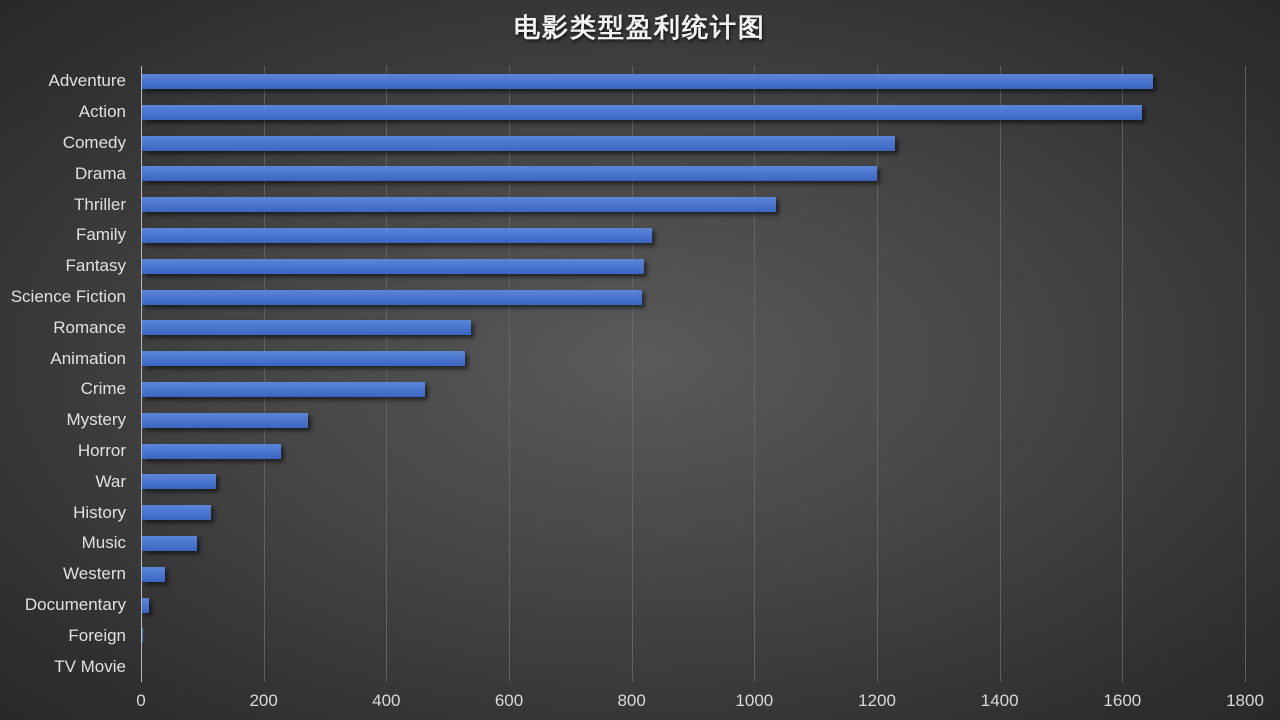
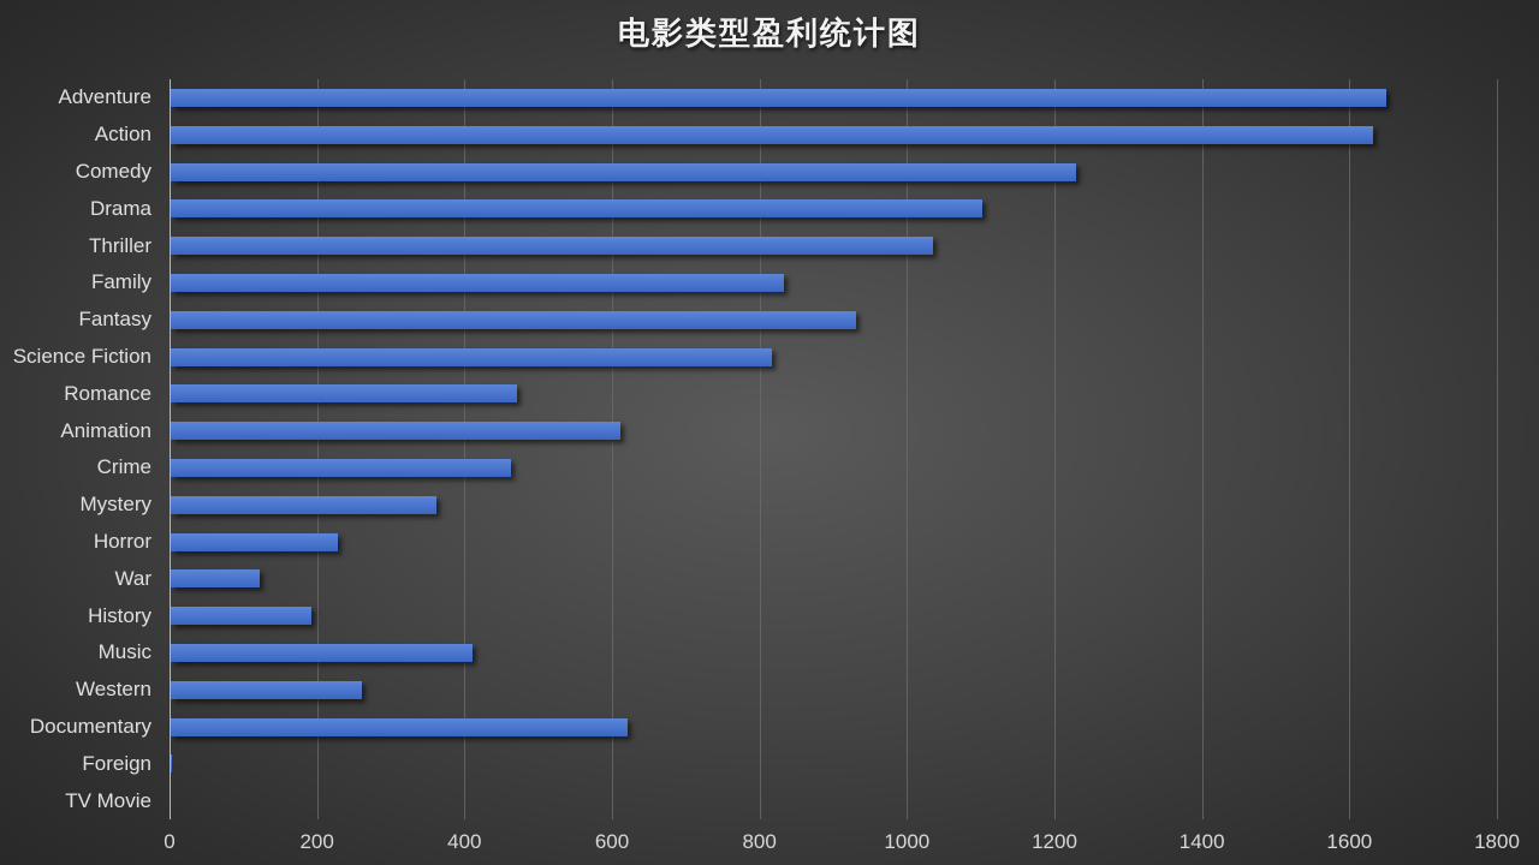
Drama: 1200 -> 1100
Fantasy: 820 -> 930
Romance: 540 -> 470
Animation: 530 -> 610
Mystery: 270 -> 360
History: 110 -> 190
Music: 90 -> 410
Western: 40 -> 260
Documentary: 10 -> 620
